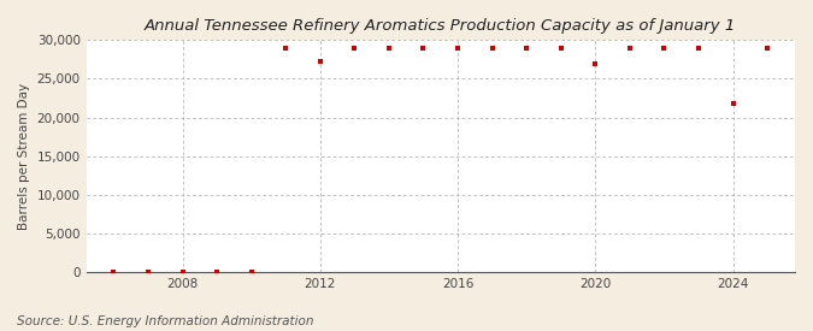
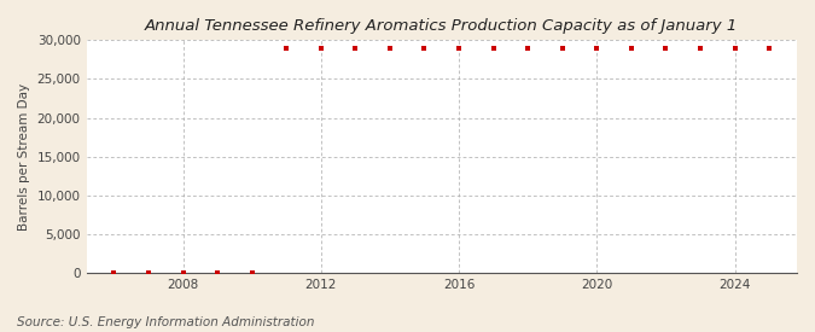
2012: 27,200 -> 28,900
2020: 27,000 -> 28,900
2024: 21,800 -> 28,900
